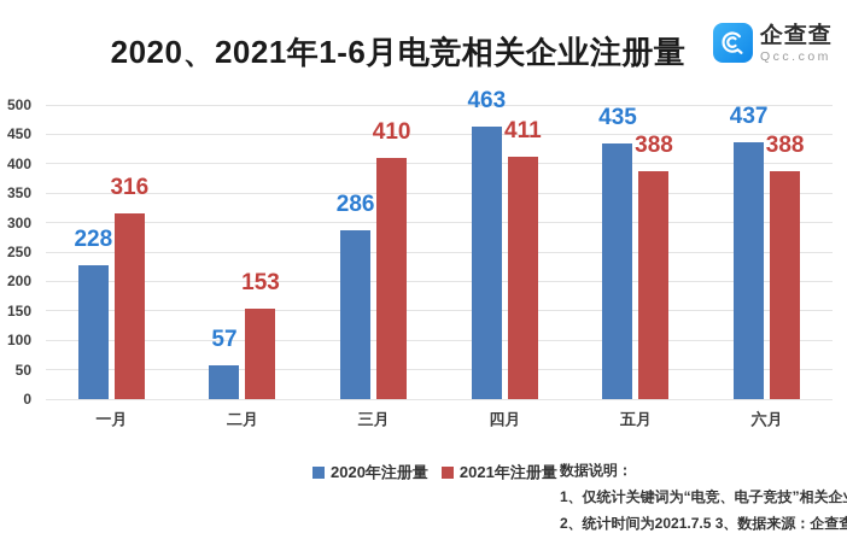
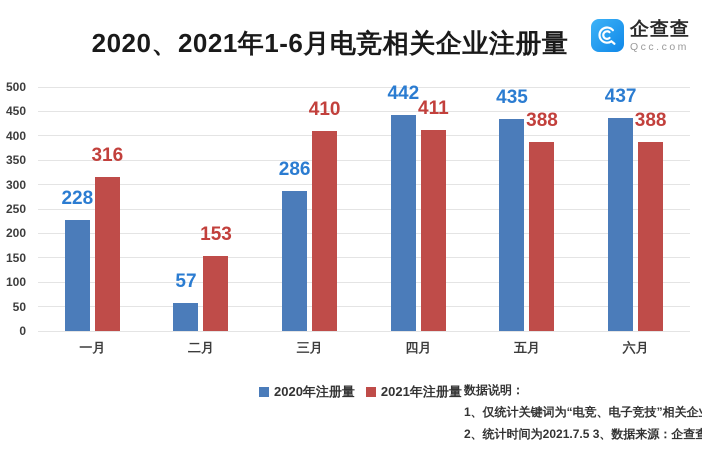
2020年注册量/四月: 463 -> 442
